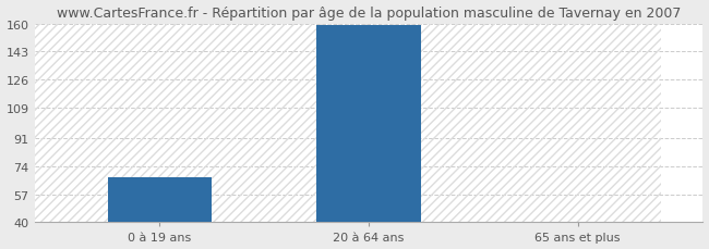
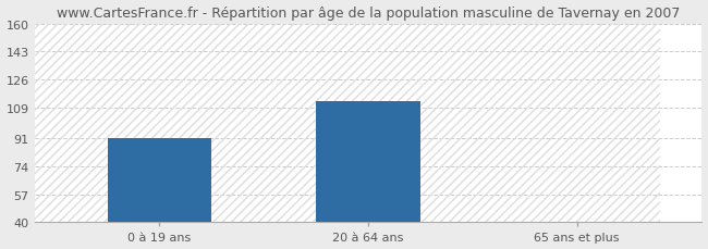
0 à 19 ans: 67 -> 91
20 à 64 ans: 159 -> 113
